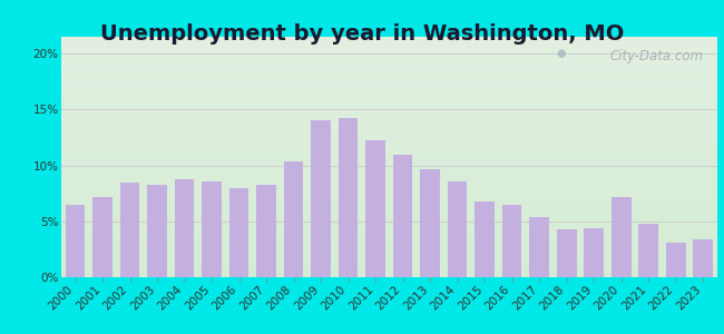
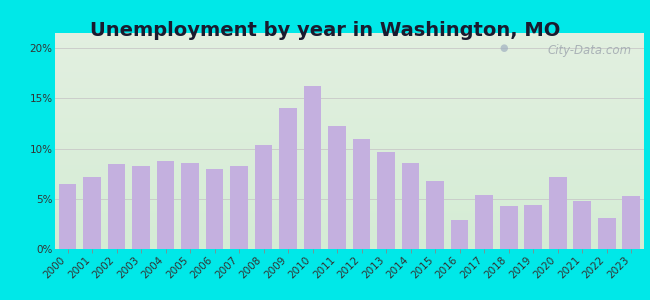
2010: 14.2% -> 16.2%
2016: 6.5% -> 2.9%
2023: 3.4% -> 5.3%
